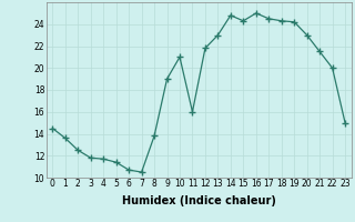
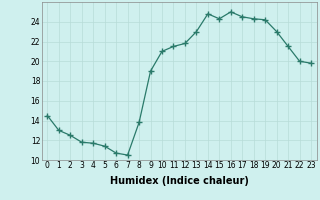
1: 13.6 -> 13.0
11: 16.0 -> 21.5
23: 15.0 -> 19.8
